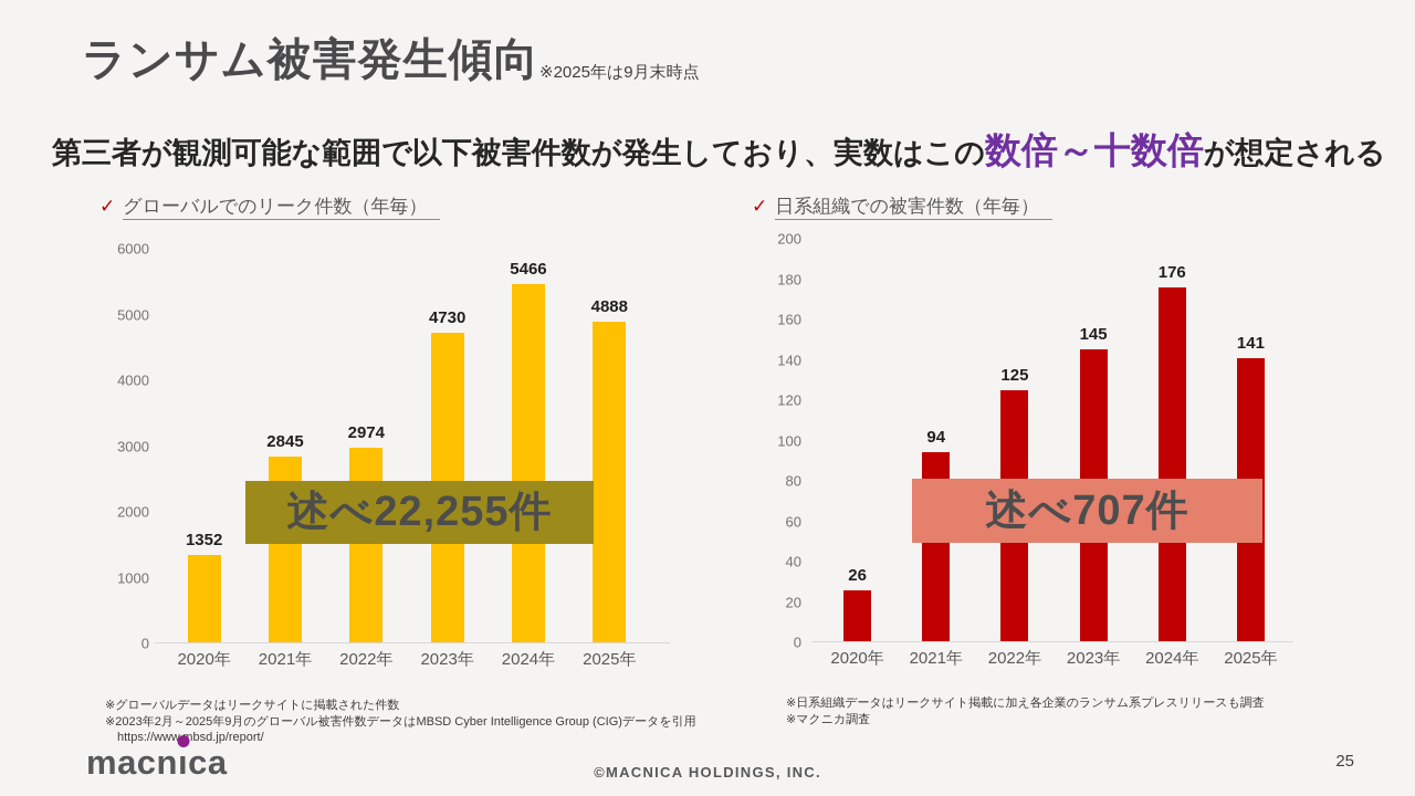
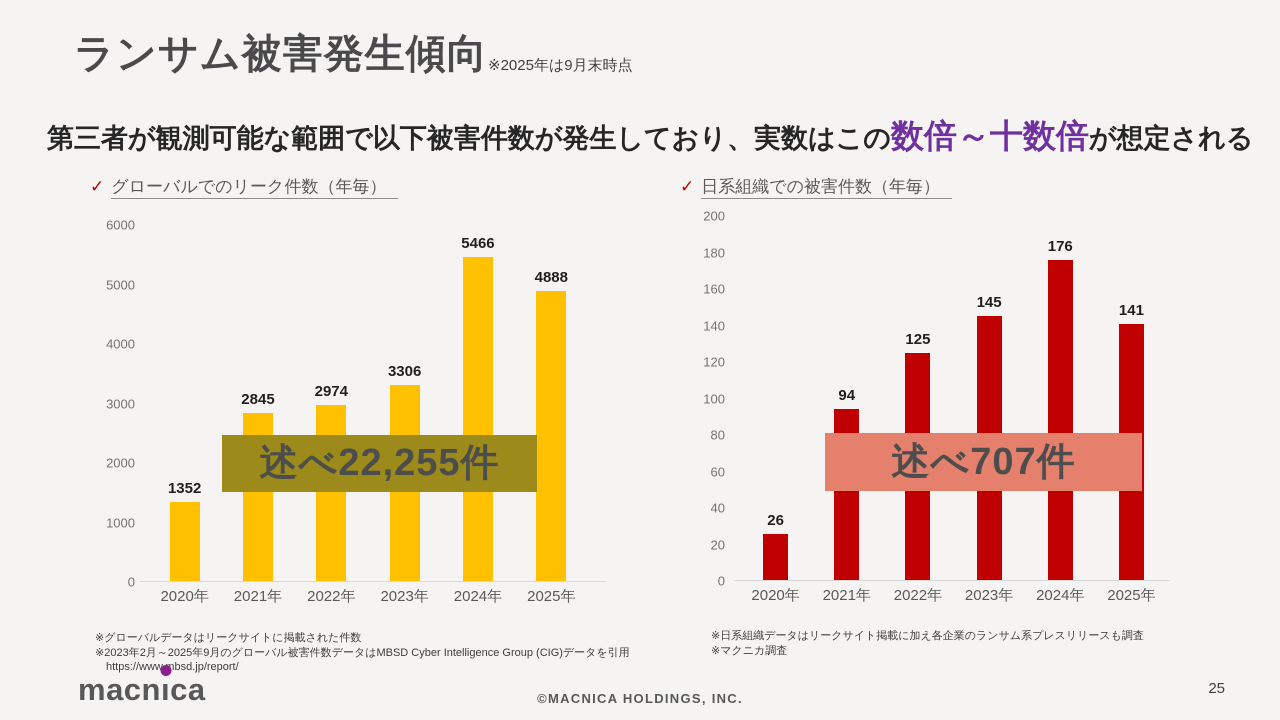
グローバルでのリーク件数（年毎）/2023年: 4730 -> 3306
